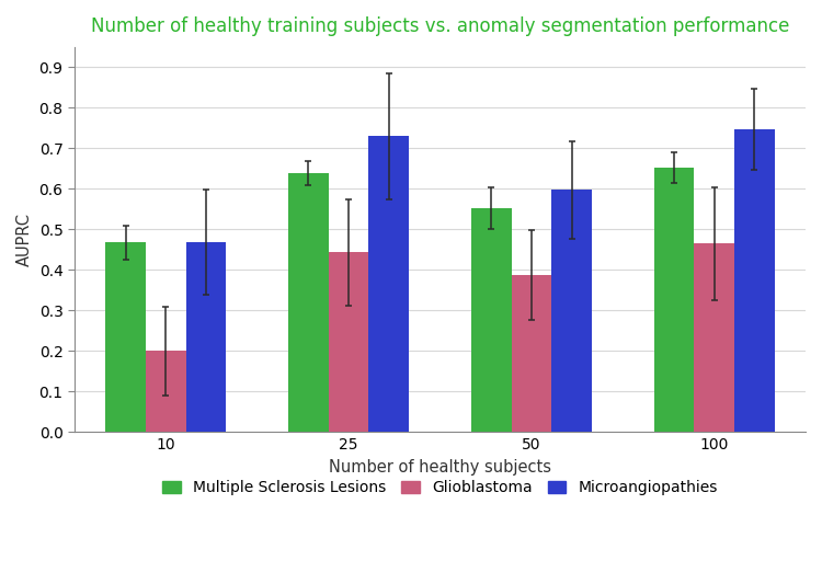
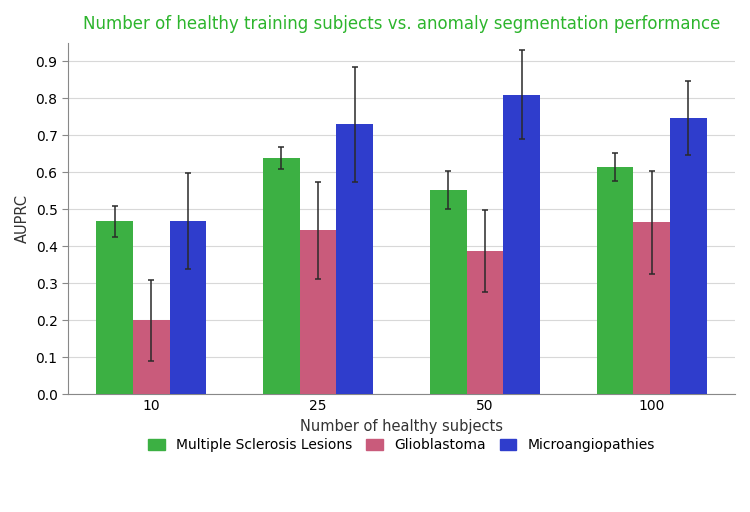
Microangiopathies/50: 0.598 -> 0.810
Multiple Sclerosis Lesions/100: 0.652 -> 0.615
